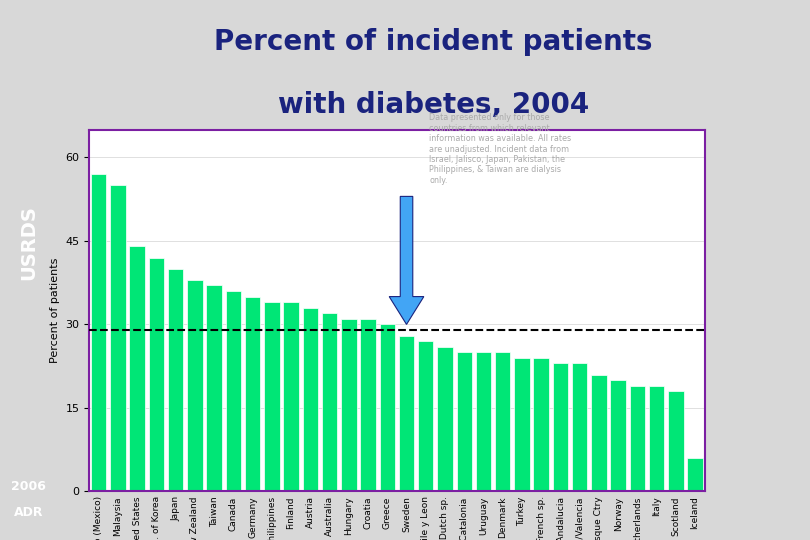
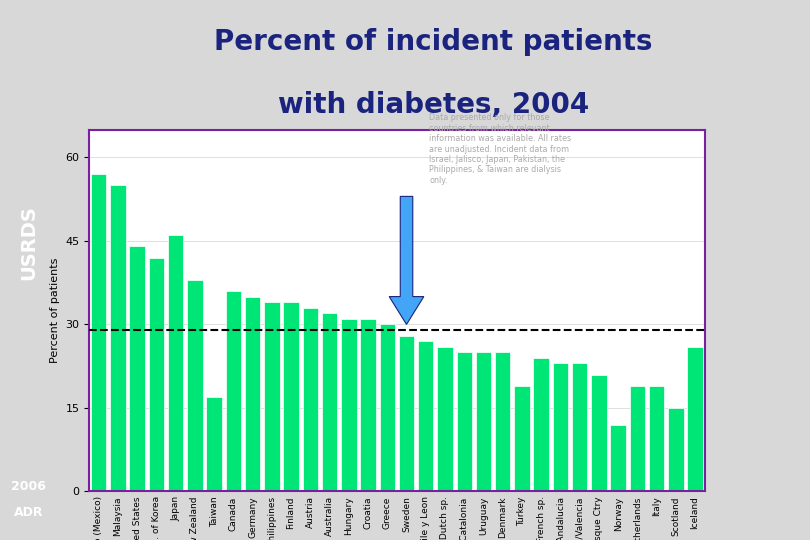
Japan: 40 -> 46
Taiwan: 37 -> 17
Turkey: 24 -> 19
Norway: 20 -> 12
Scotland: 18 -> 15
Iceland: 6 -> 26
